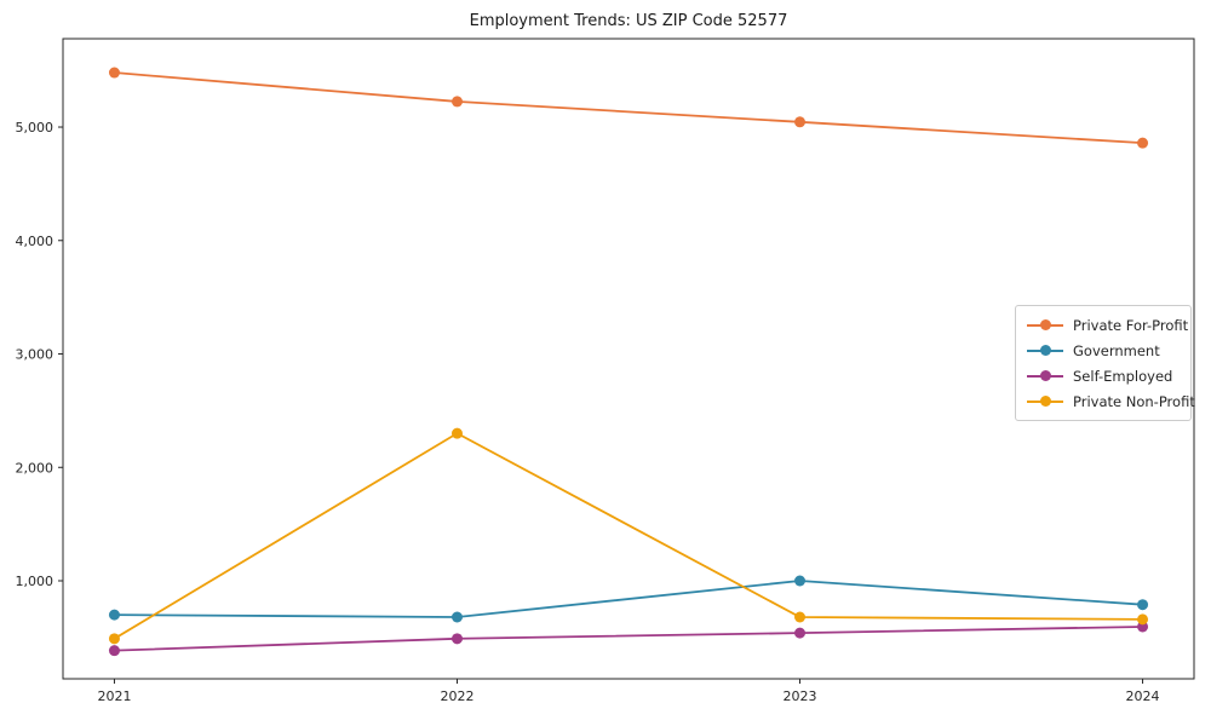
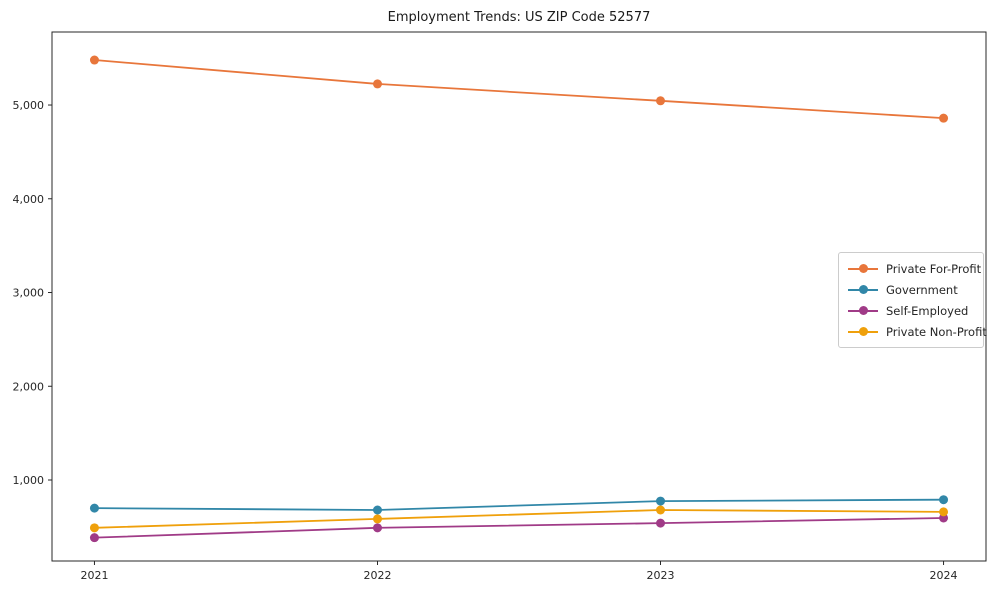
Private Non-Profit/2022: 2300 -> 600
Government/2023: 1000 -> 800
